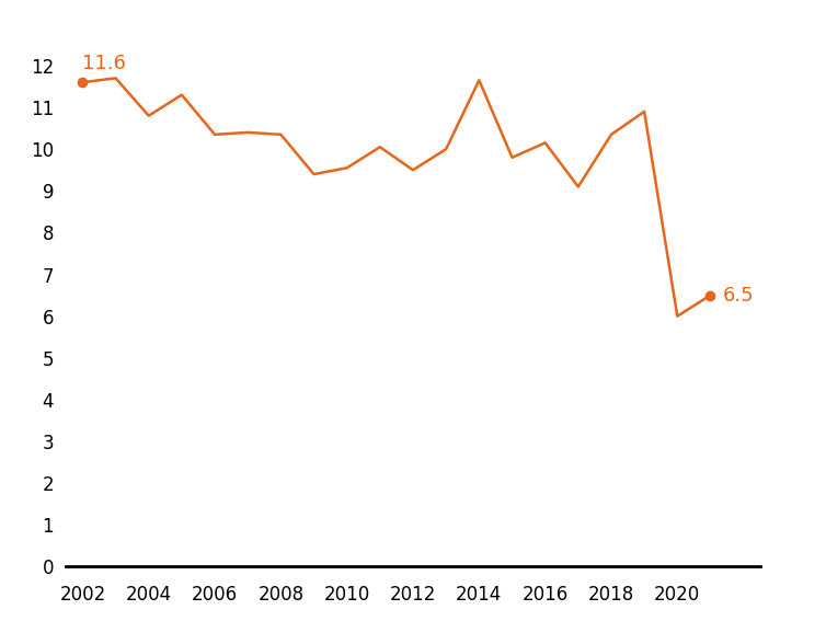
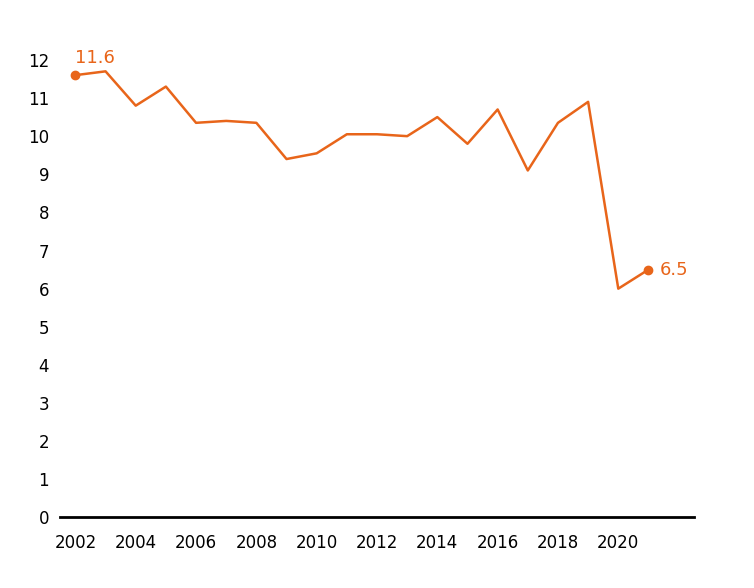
2012: 9.50 -> 10.05
2014: 11.65 -> 10.50
2016: 10.15 -> 10.70
